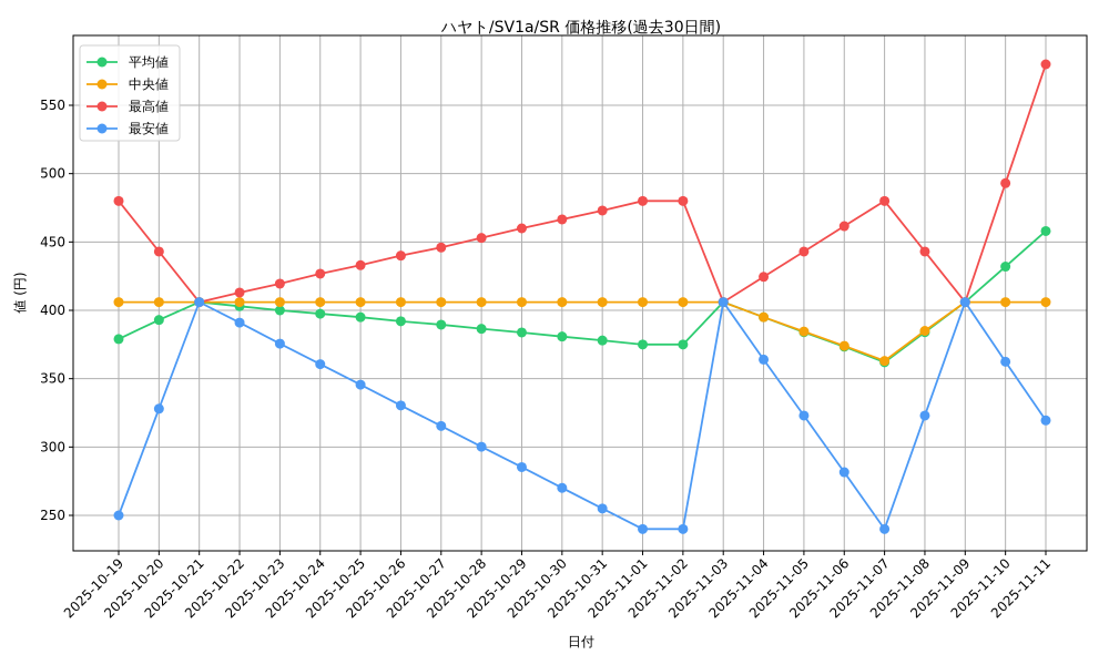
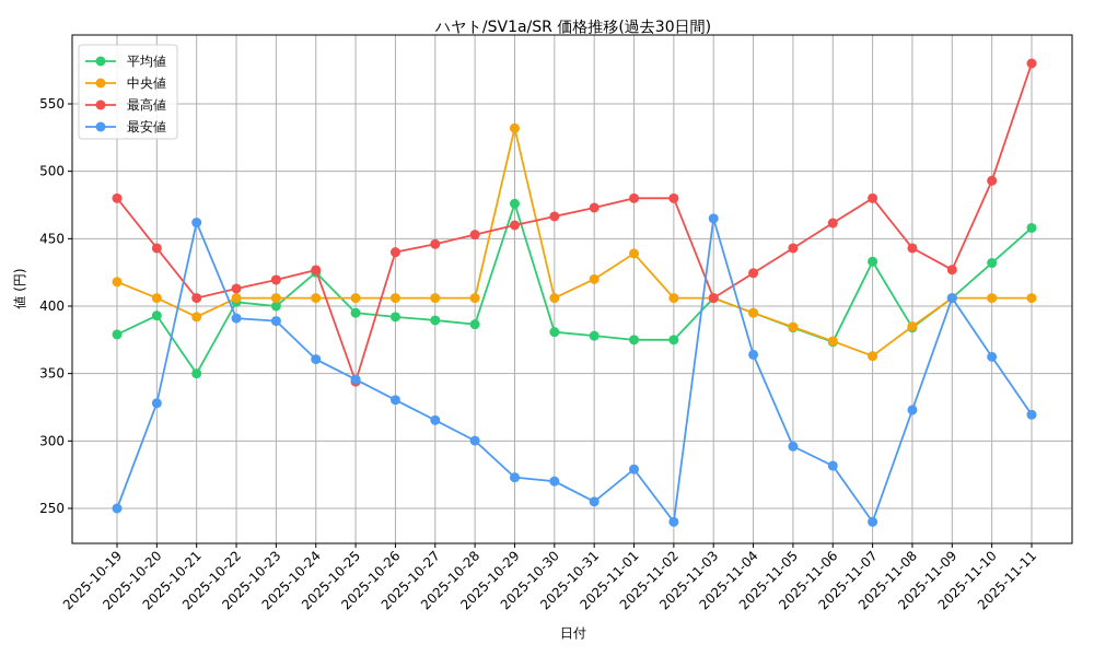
中央値/2025-10-19: 406 -> 418
平均値/2025-10-21: 406 -> 350
中央値/2025-10-21: 406 -> 392
最安値/2025-10-21: 406 -> 462
最安値/2025-10-23: 376 -> 389
平均値/2025-10-24: 398 -> 425
最高値/2025-10-25: 433 -> 344
平均値/2025-10-29: 384 -> 476
中央値/2025-10-29: 406 -> 532
最安値/2025-10-29: 285 -> 273
中央値/2025-10-31: 406 -> 420
中央値/2025-11-01: 406 -> 439
最安値/2025-11-01: 240 -> 279
最安値/2025-11-03: 406 -> 465
最安値/2025-11-05: 323 -> 296
平均値/2025-11-07: 362 -> 433
最高値/2025-11-09: 406 -> 427
